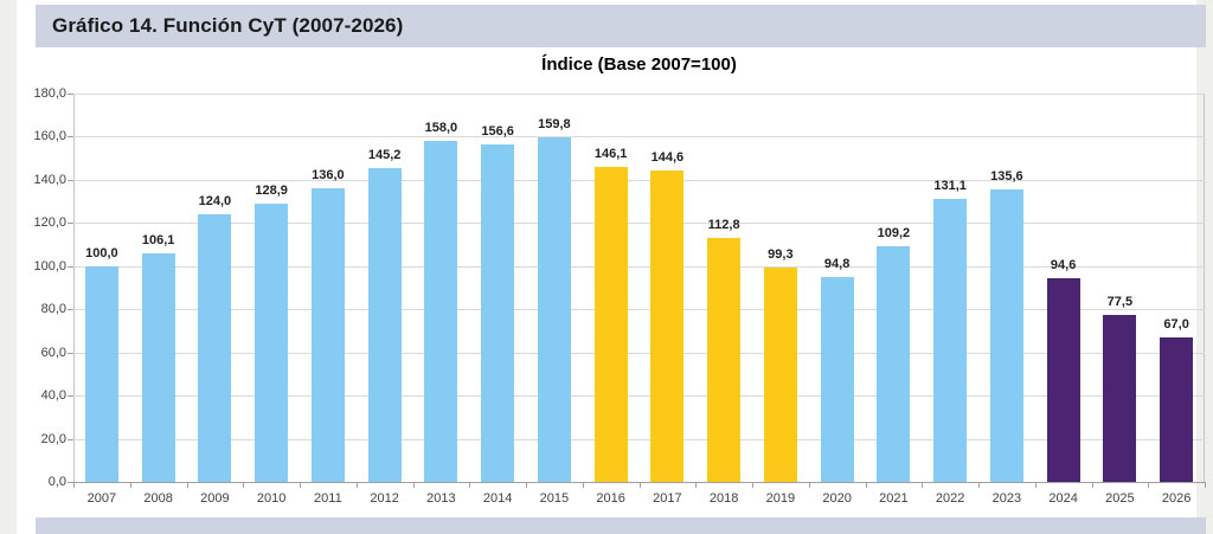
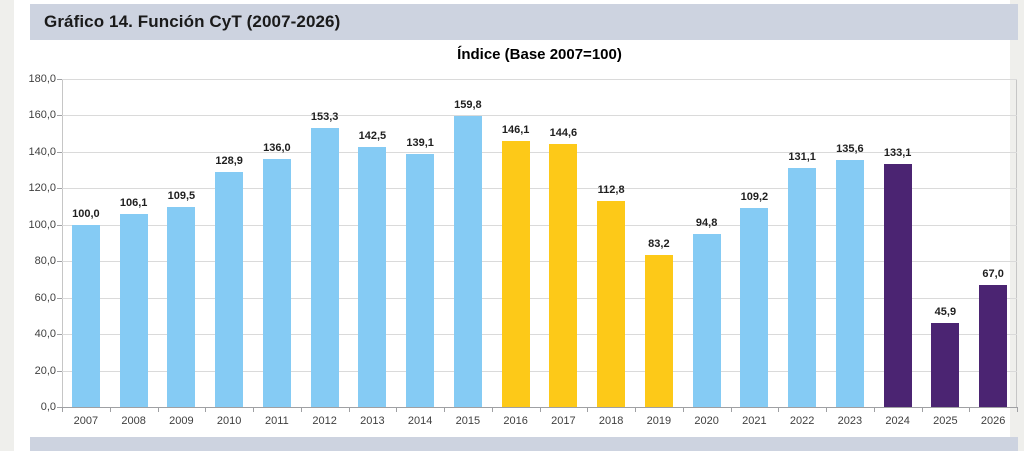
2009: 124,0 -> 109,5
2012: 145,2 -> 153,3
2013: 158,0 -> 142,5
2014: 156,6 -> 139,1
2019: 99,3 -> 83,2
2024: 94,6 -> 133,1
2025: 77,5 -> 45,9
